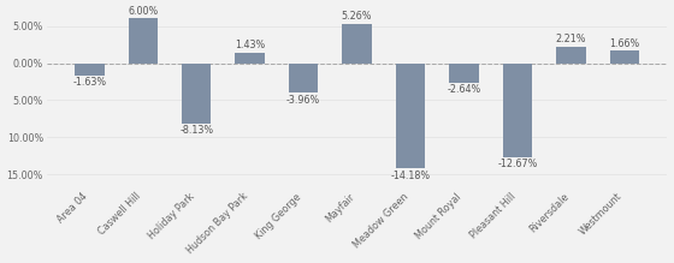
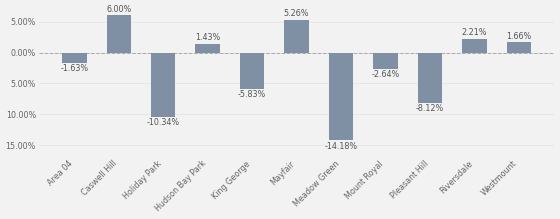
Holiday Park: -8.13% -> -10.34%
King George: -3.96% -> -5.83%
Pleasant Hill: -12.67% -> -8.12%
